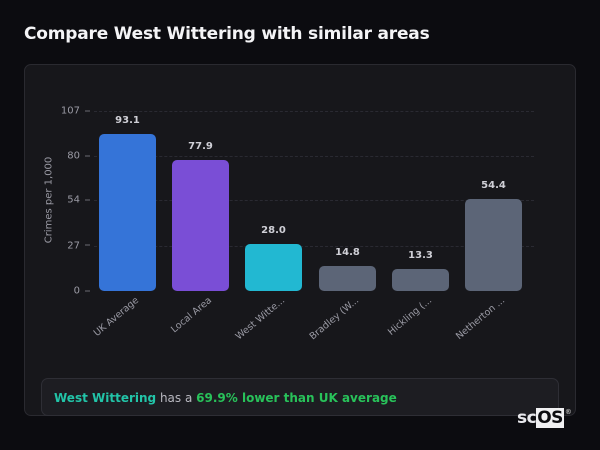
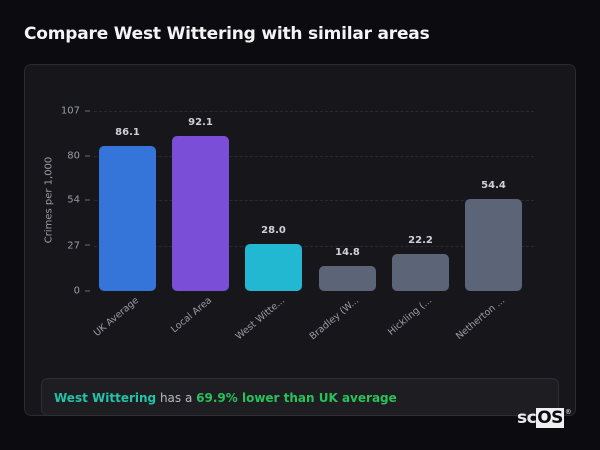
UK Average: 93.1 -> 86.1
Local Area: 77.9 -> 92.1
Hickling (...: 13.3 -> 22.2
